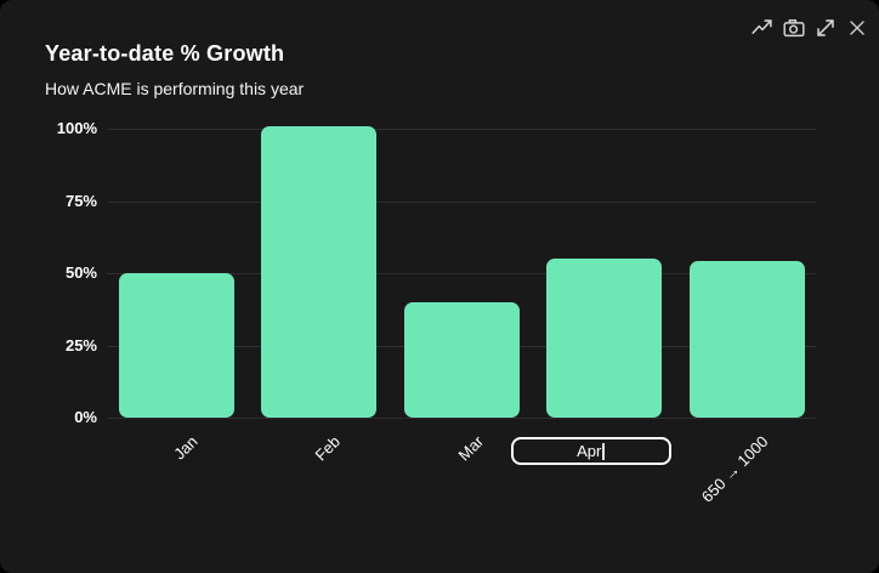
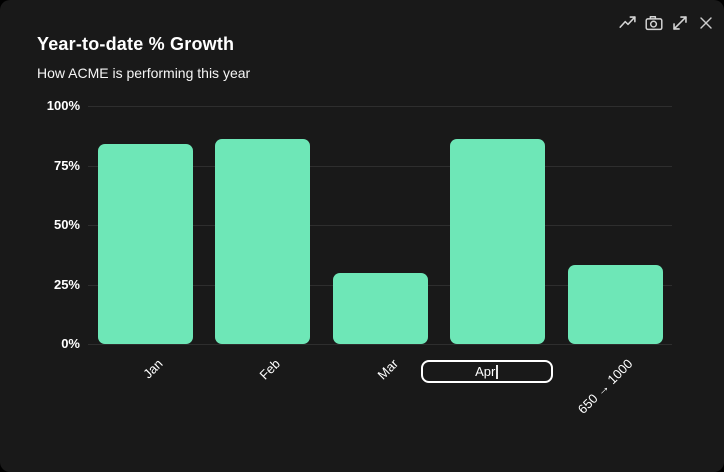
Jan: 50% -> 84%
Feb: 101% -> 86%
Mar: 40% -> 30%
Apr: 55% -> 86%
650 → 1000: 54% -> 33%
